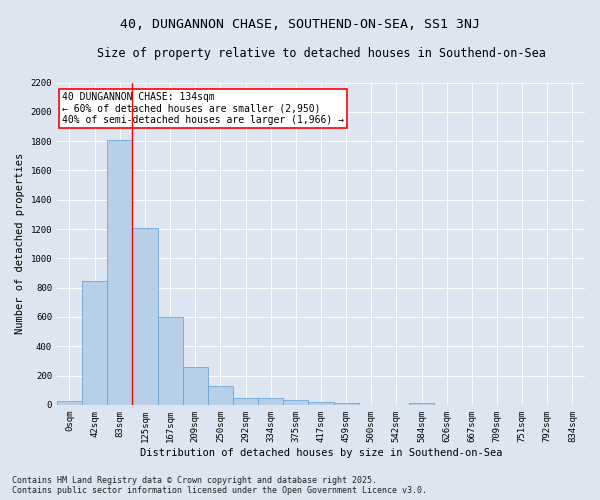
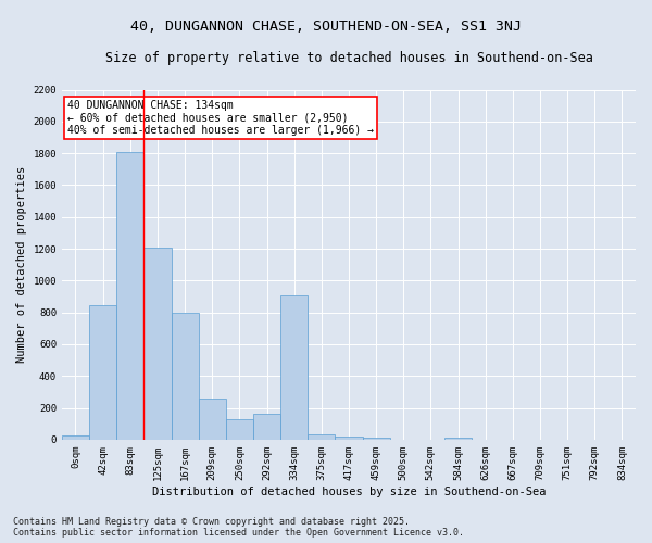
167sqm: 600 -> 800
292sqm: 50 -> 160
334sqm: 40 -> 910
